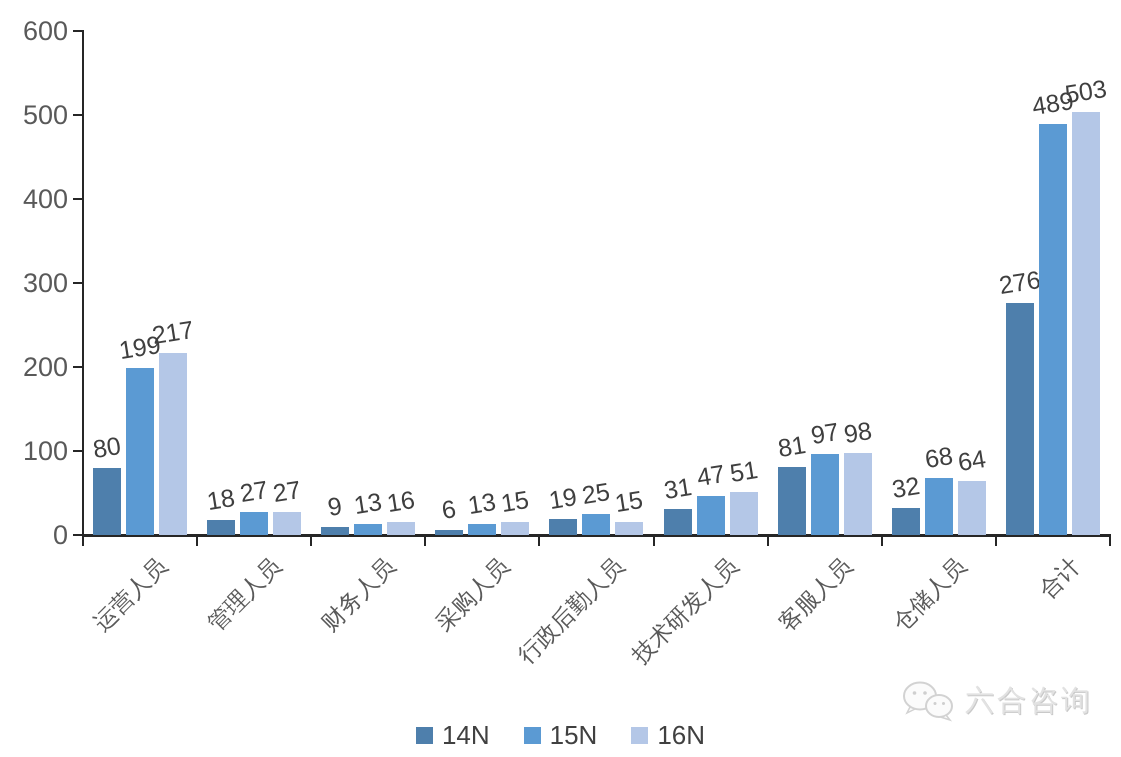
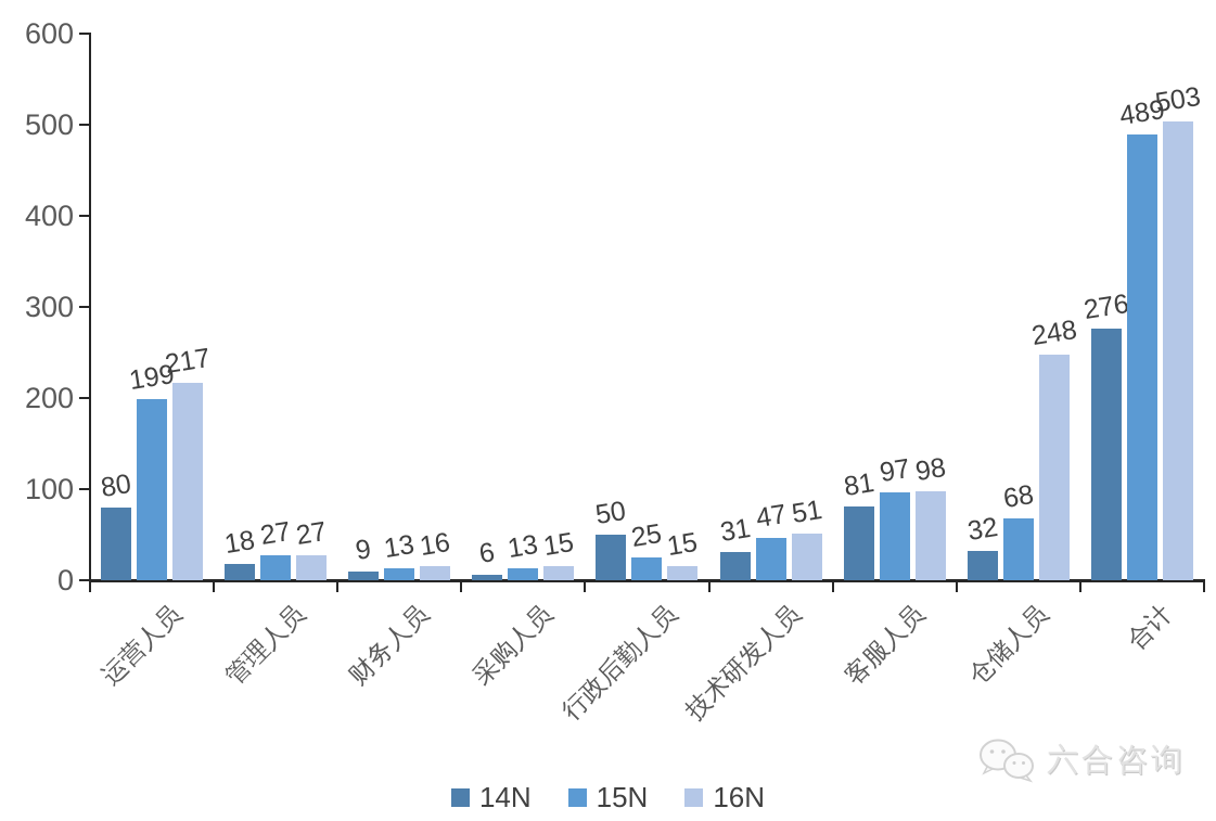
14N/行政后勤人员: 19 -> 50
16N/仓储人员: 64 -> 248
